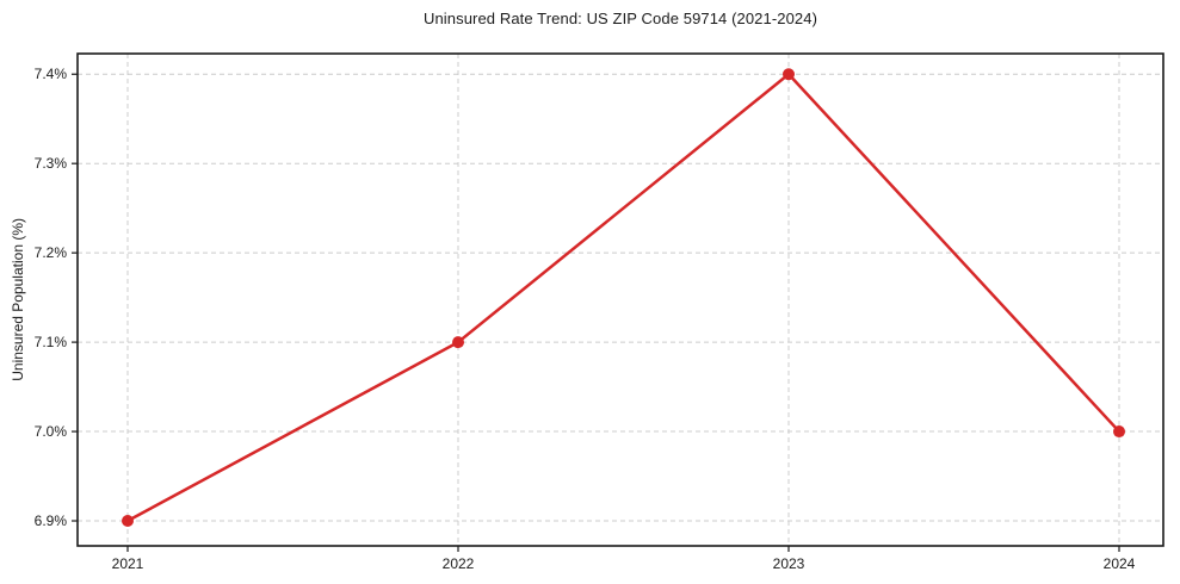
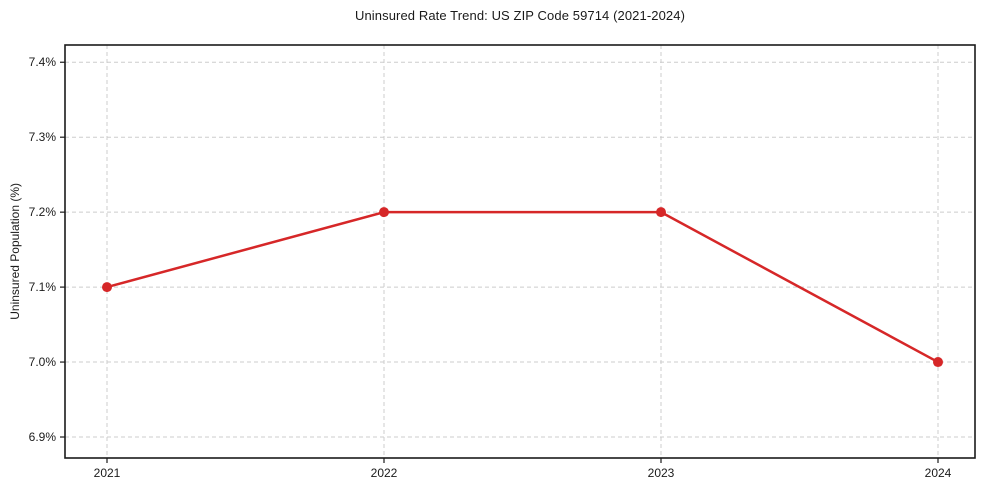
2021: 6.9% -> 7.1%
2022: 7.1% -> 7.2%
2023: 7.4% -> 7.2%
